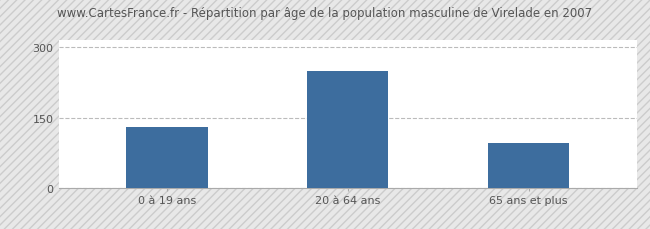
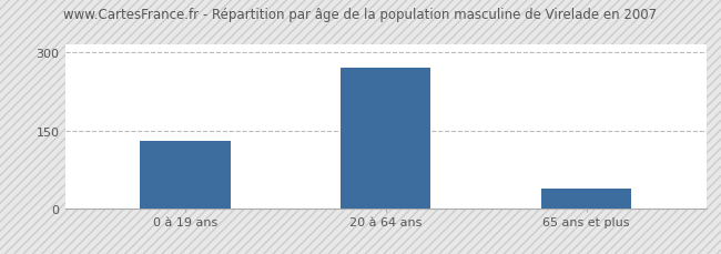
20 à 64 ans: 250 -> 270
65 ans et plus: 95 -> 38
